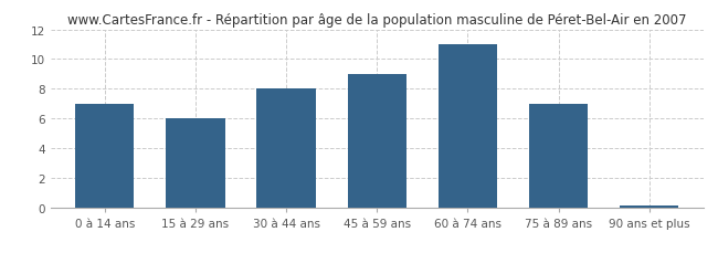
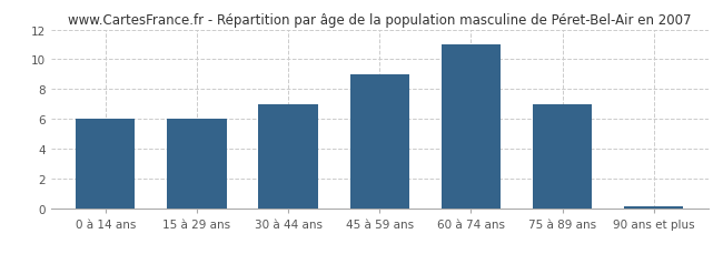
0 à 14 ans: 7.0 -> 6.0
30 à 44 ans: 8.0 -> 7.0
